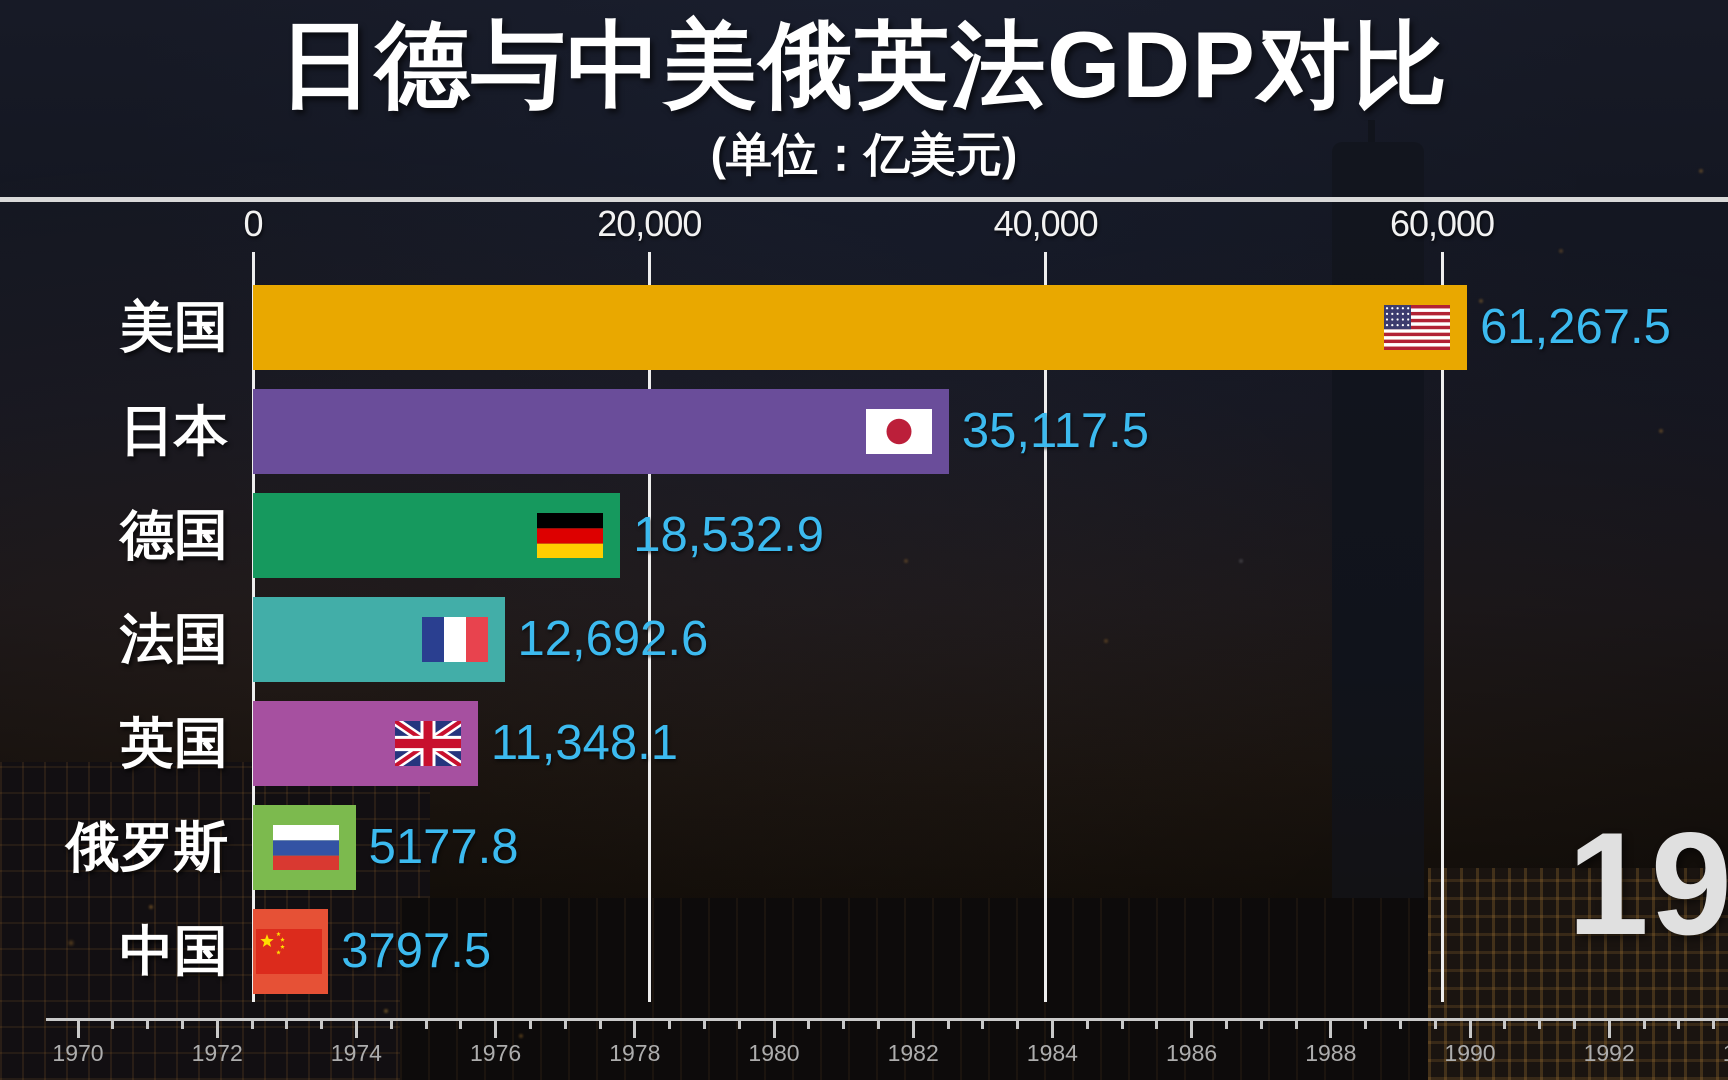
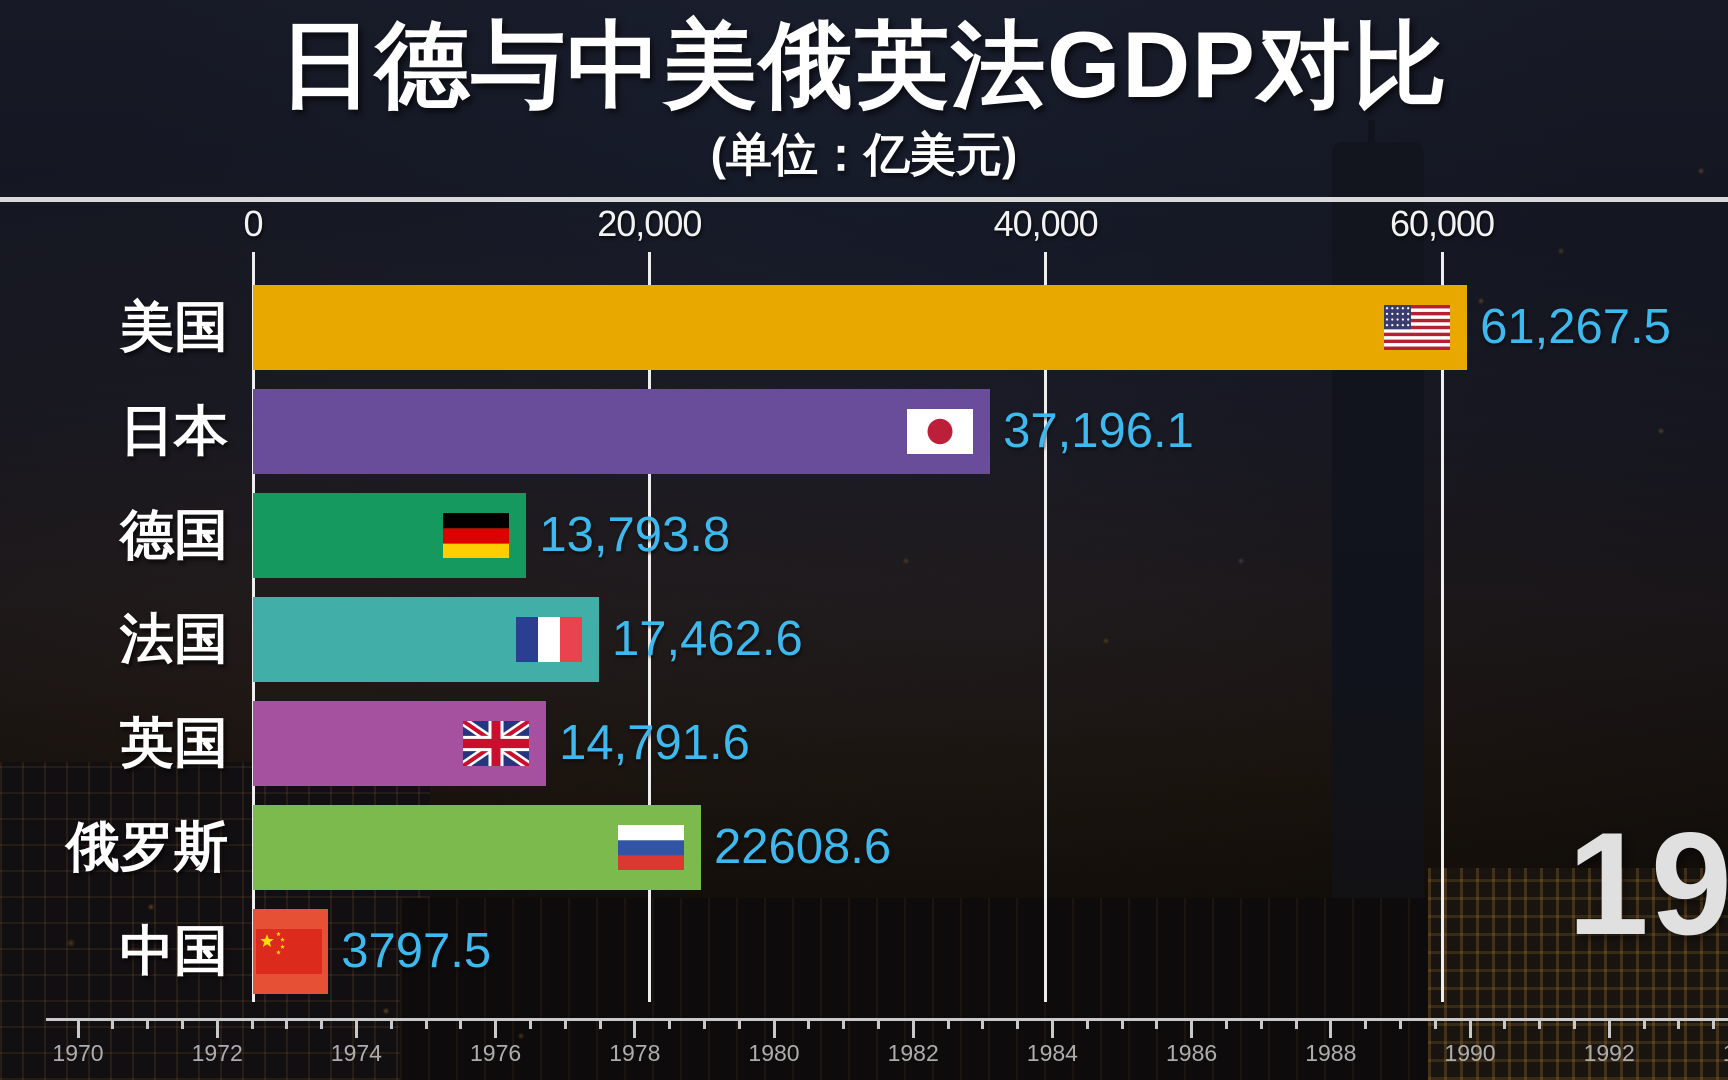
日本: 35,117.5 -> 37,196.1
德国: 18,532.9 -> 13,793.8
法国: 12,692.6 -> 17,462.6
英国: 11,348.1 -> 14,791.6
俄罗斯: 5177.8 -> 22608.6
